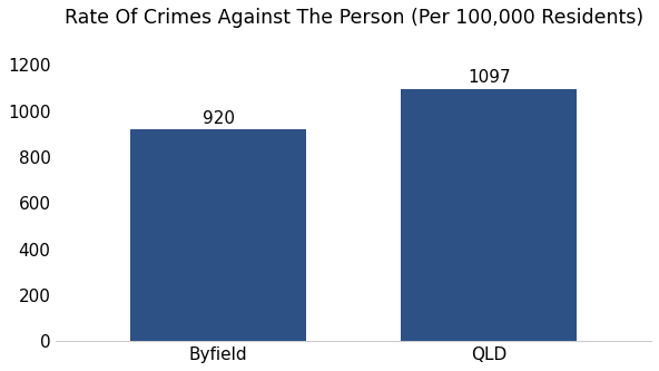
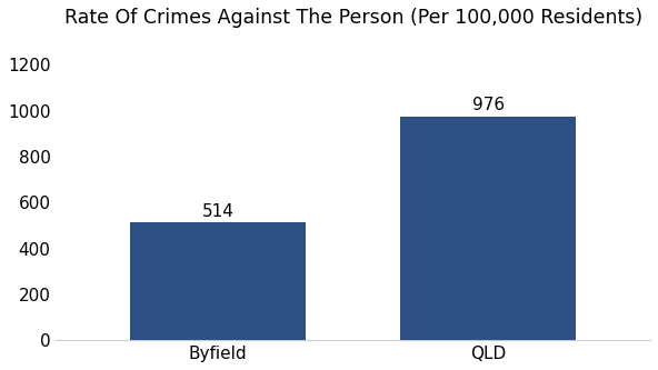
Byfield: 920 -> 514
QLD: 1097 -> 976
